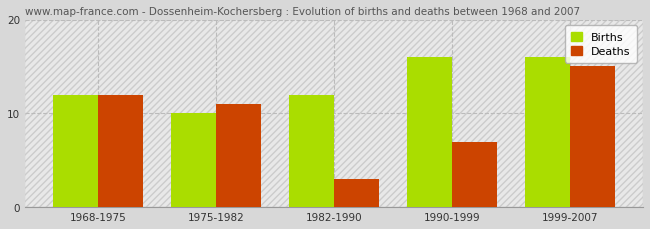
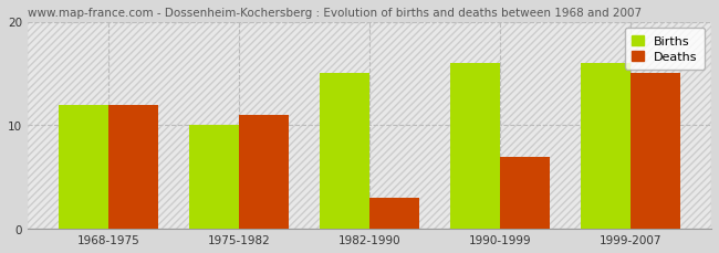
Births/1982-1990: 12 -> 15
